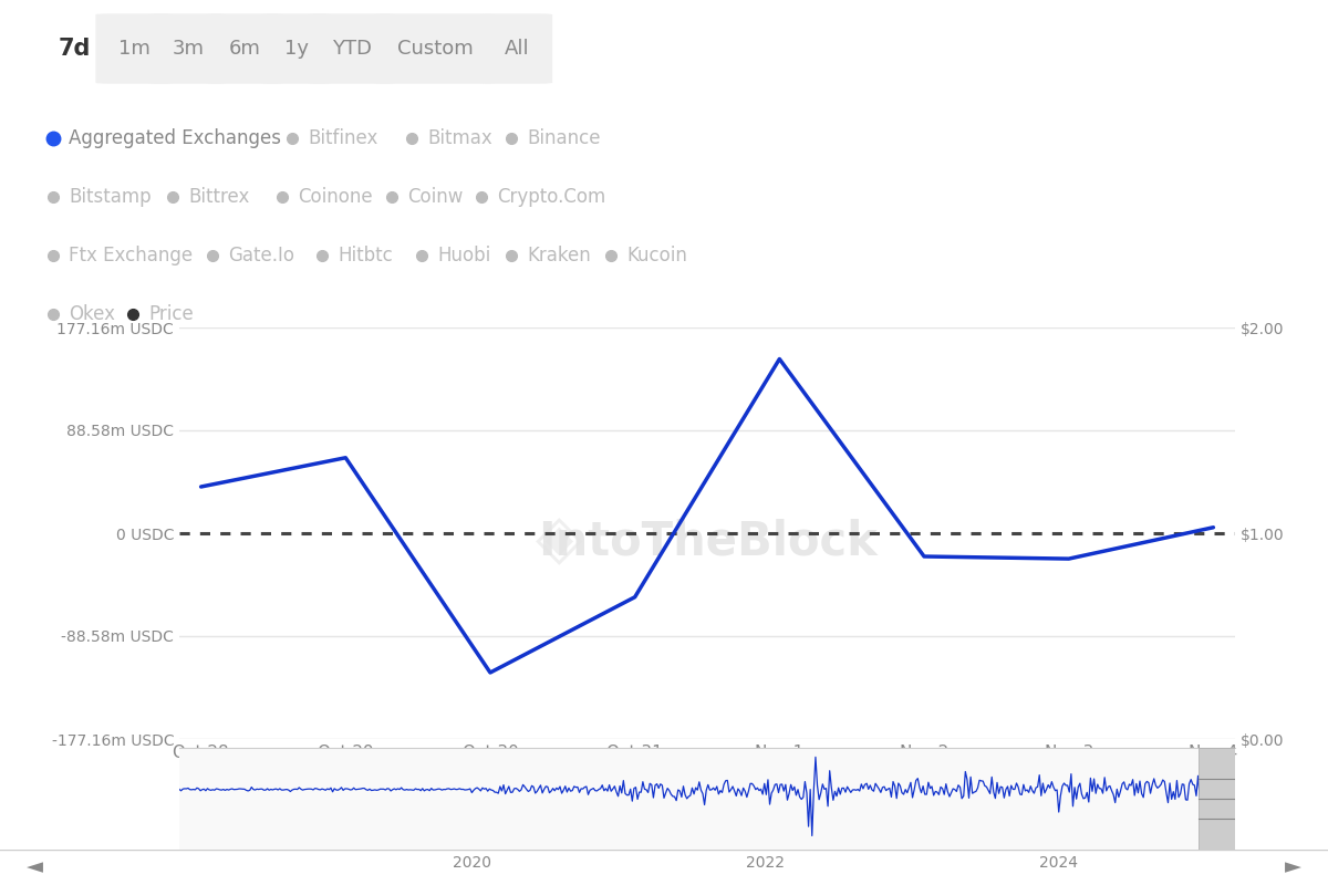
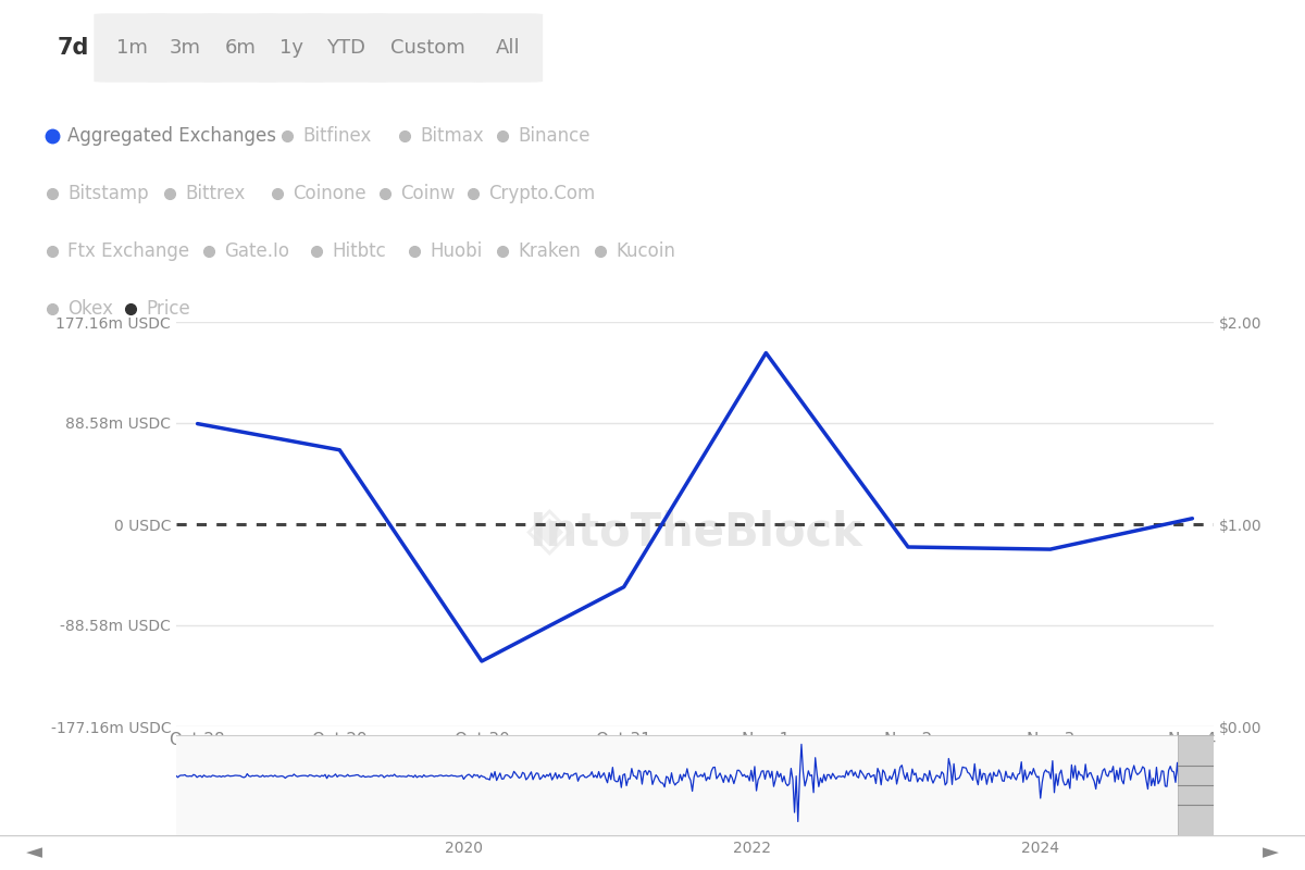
Oct 28: 40m USDC -> 88m USDC
